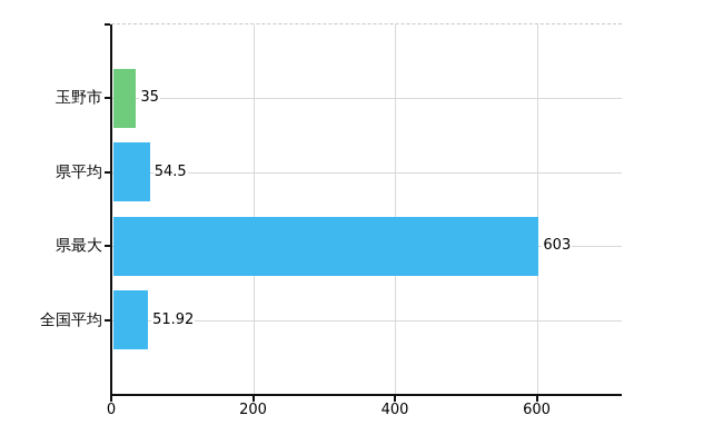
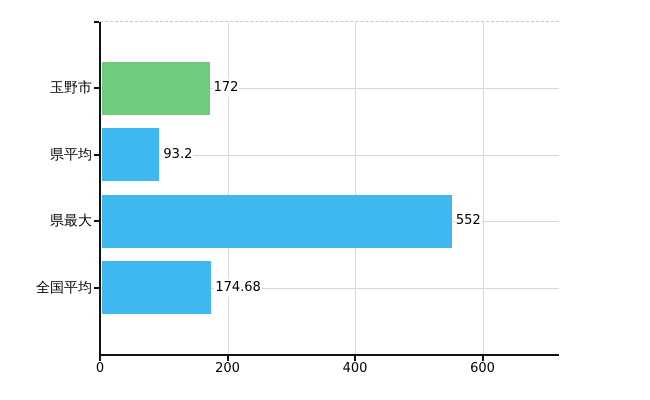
玉野市: 35 -> 172
県平均: 54.5 -> 93.2
県最大: 603 -> 552
全国平均: 51.92 -> 174.68
